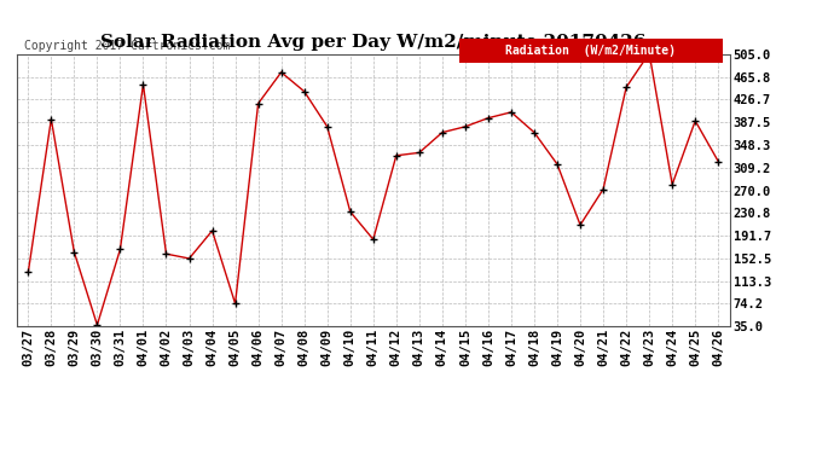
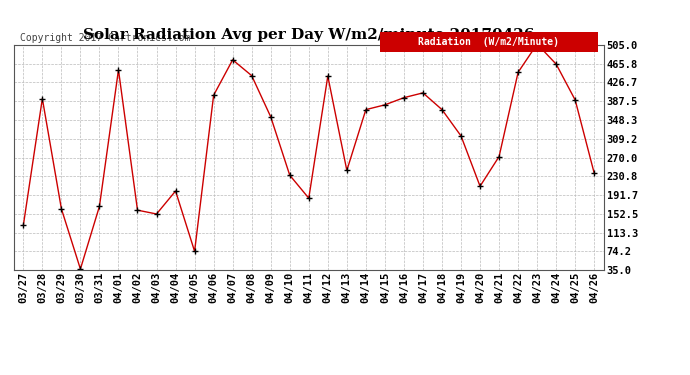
04/06: 420 -> 400
04/09: 380 -> 355
04/12: 330 -> 440
04/13: 335 -> 243
04/24: 280 -> 465
04/26: 320 -> 237
